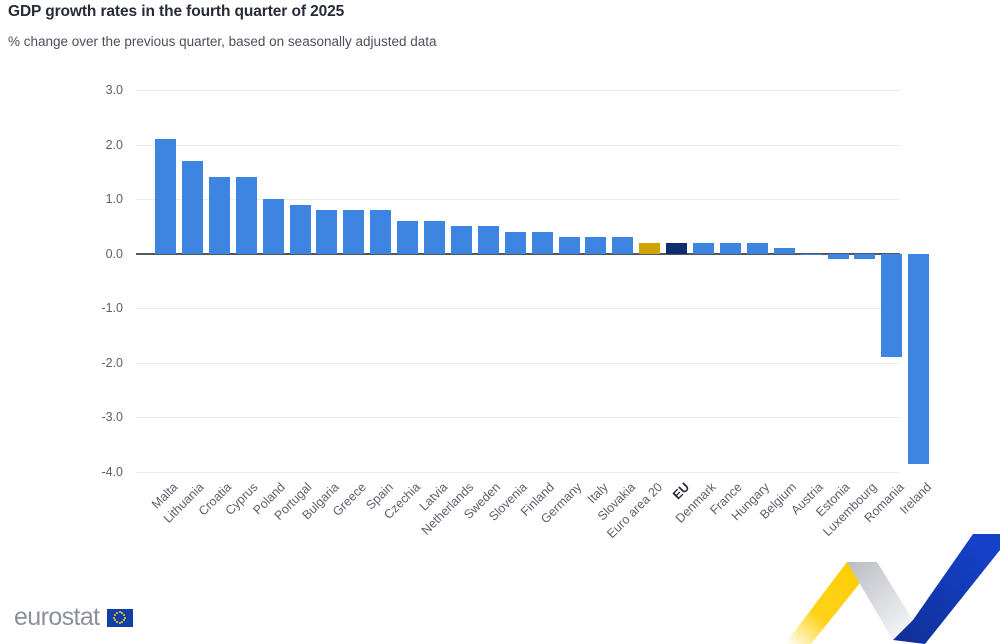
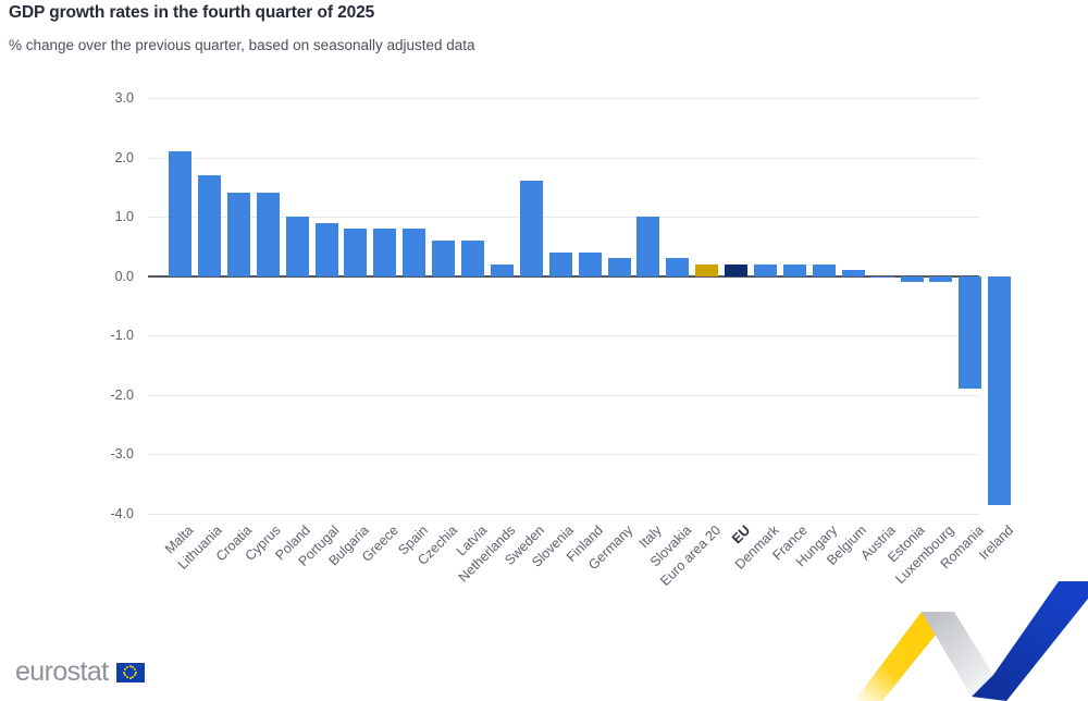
Netherlands: 0.5 -> 0.2
Sweden: 0.5 -> 1.6
Italy: 0.3 -> 1.0
